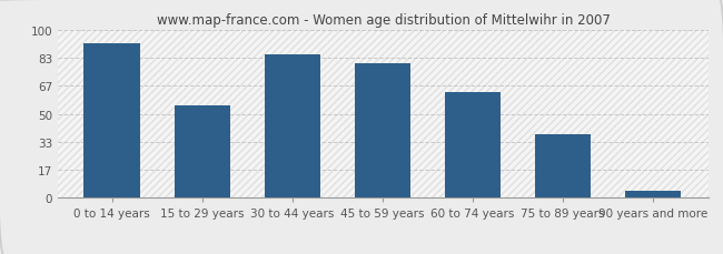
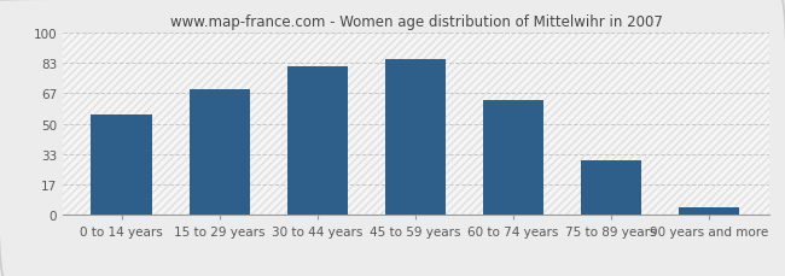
0 to 14 years: 92 -> 55
15 to 29 years: 55 -> 69
30 to 44 years: 85 -> 81
45 to 59 years: 80 -> 85
75 to 89 years: 38 -> 30
